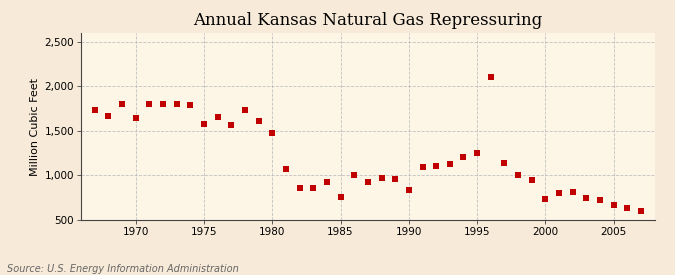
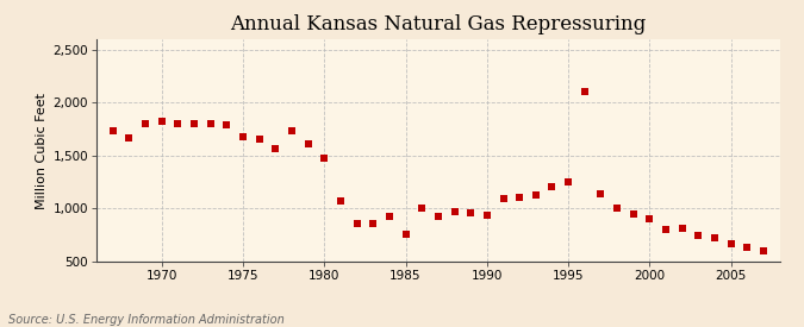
1970: 1,640 -> 1,820
1975: 1,580 -> 1,680
1990: 840 -> 940
2000: 740 -> 900
